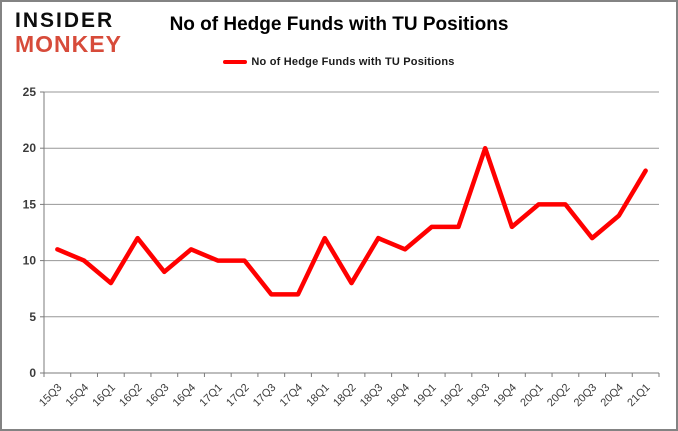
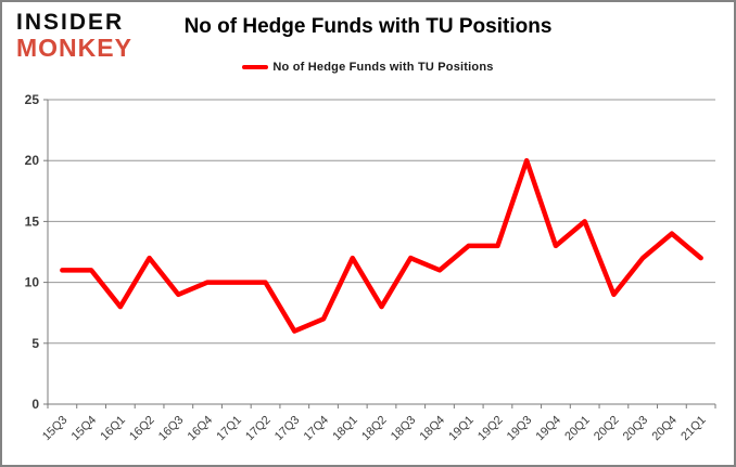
15Q4: 10 -> 11
16Q4: 11 -> 10
17Q3: 7 -> 6
20Q2: 15 -> 9
21Q1: 18 -> 12
